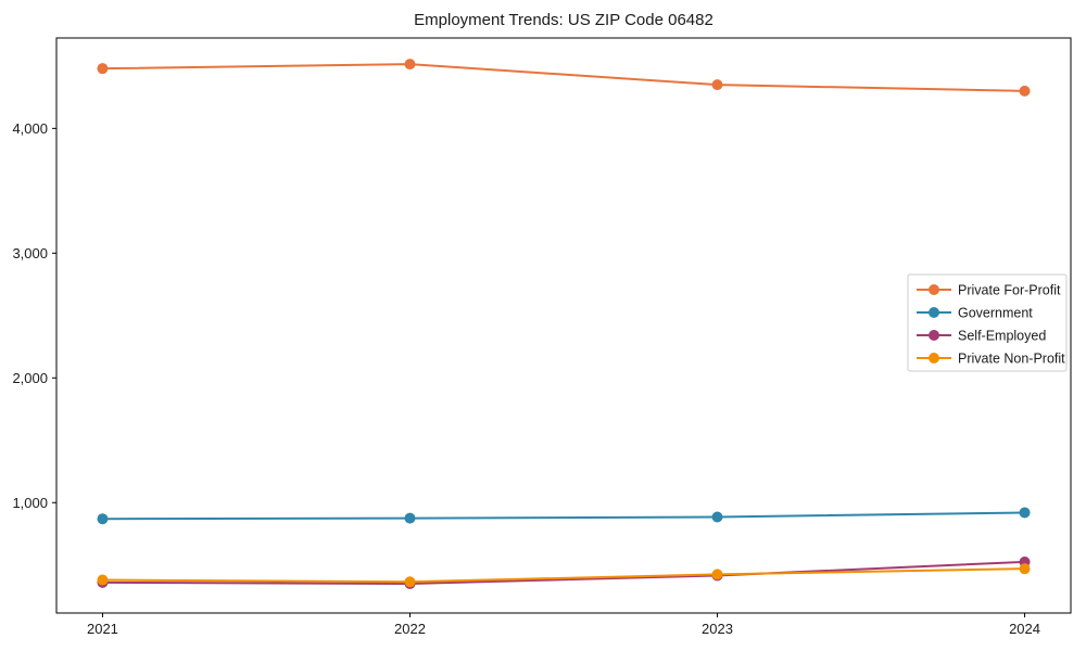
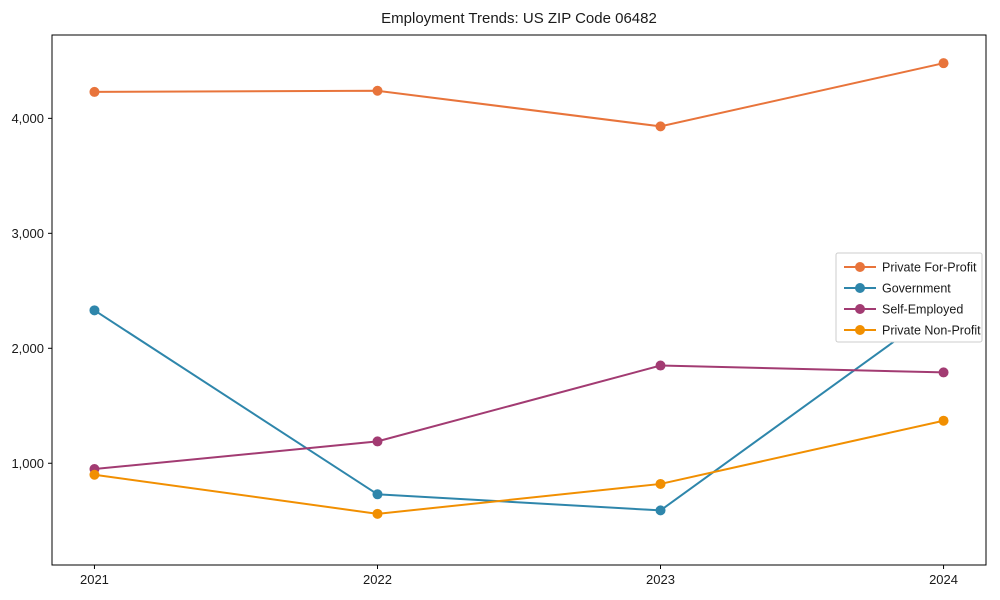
Private For-Profit/2021: 4480 -> 4230
Government/2021: 870 -> 2330
Self-Employed/2021: 360 -> 950
Private Non-Profit/2021: 380 -> 900
Private For-Profit/2022: 4520 -> 4240
Government/2022: 880 -> 730
Self-Employed/2022: 350 -> 1190
Private Non-Profit/2022: 360 -> 560
Private For-Profit/2023: 4350 -> 3930
Government/2023: 880 -> 590
Self-Employed/2023: 420 -> 1850
Private Non-Profit/2023: 420 -> 820
Private For-Profit/2024: 4300 -> 4480
Government/2024: 920 -> 2370
Self-Employed/2024: 520 -> 1790
Private Non-Profit/2024: 470 -> 1370
